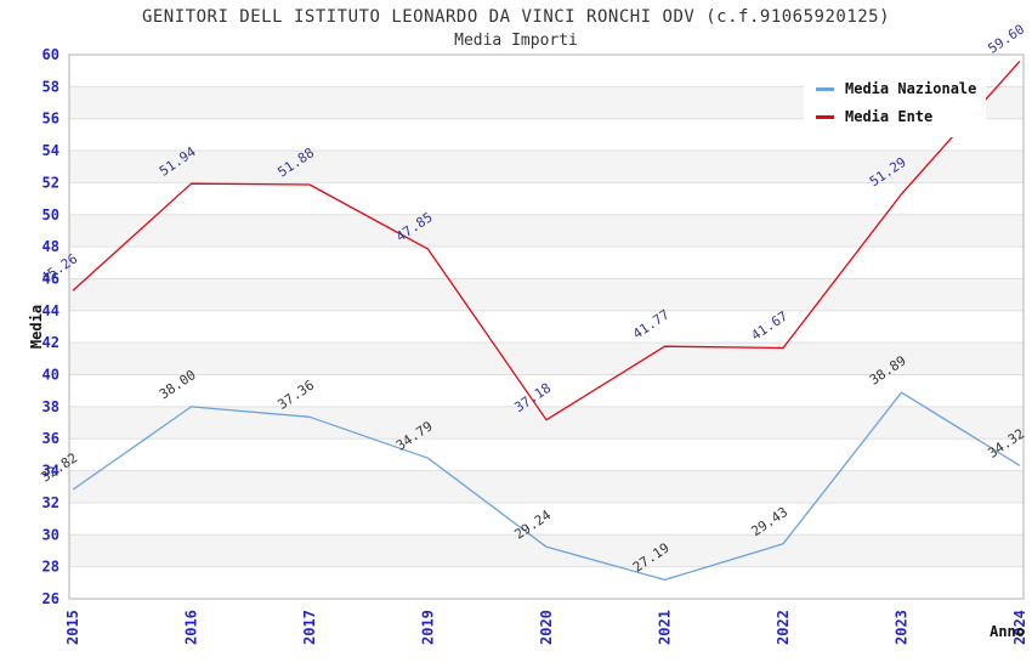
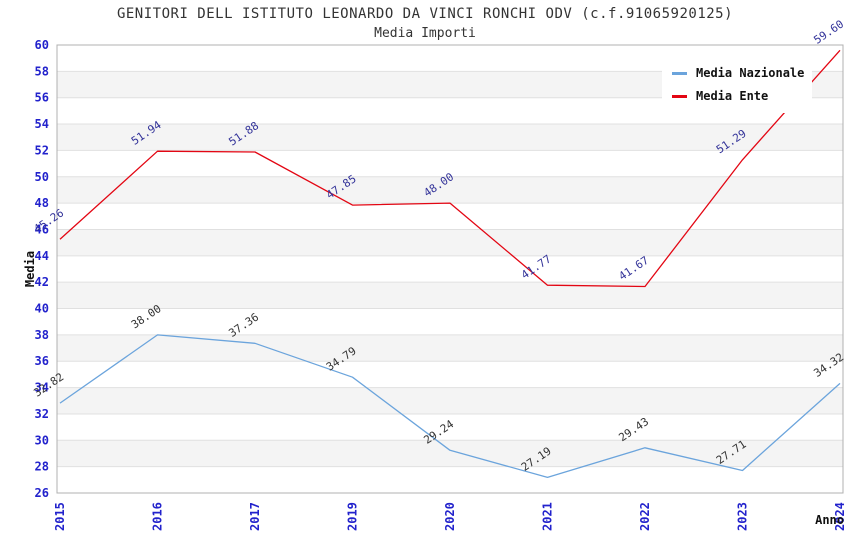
Media Ente/2020: 37.18 -> 48.00
Media Nazionale/2023: 38.89 -> 27.71
